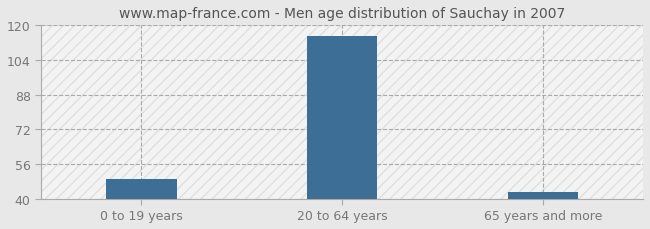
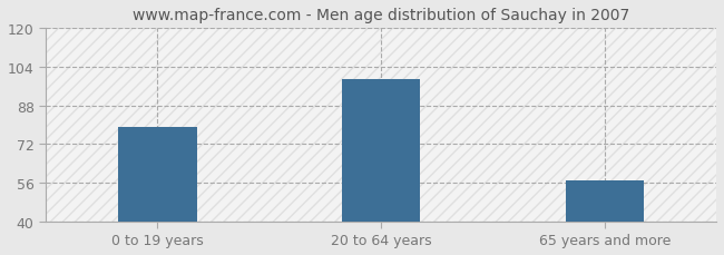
0 to 19 years: 49 -> 79
20 to 64 years: 115 -> 99
65 years and more: 43 -> 57
